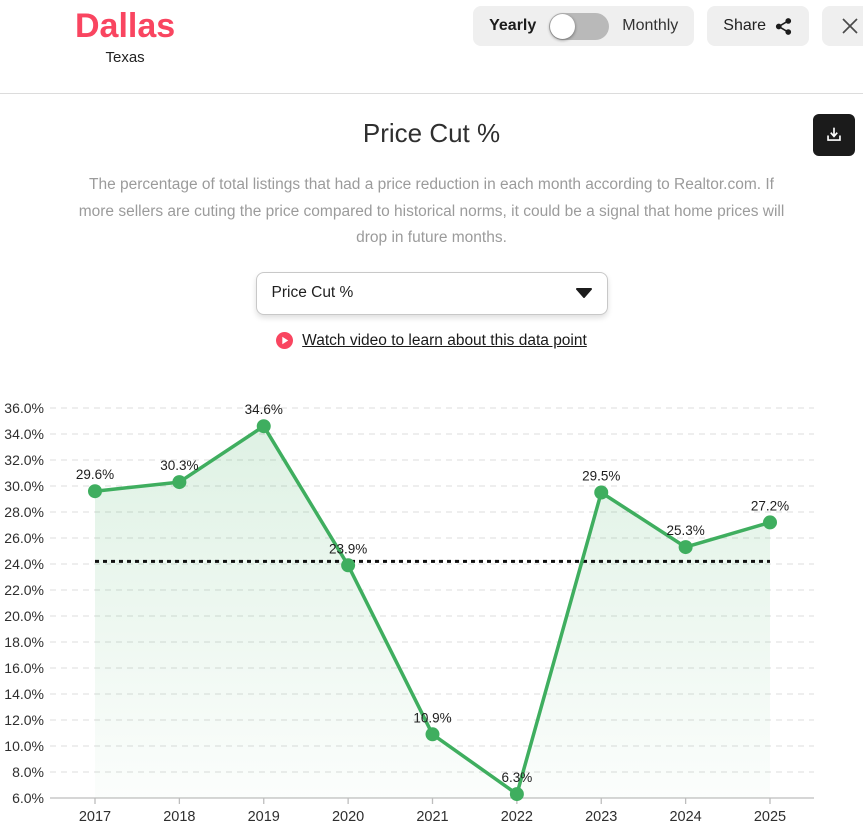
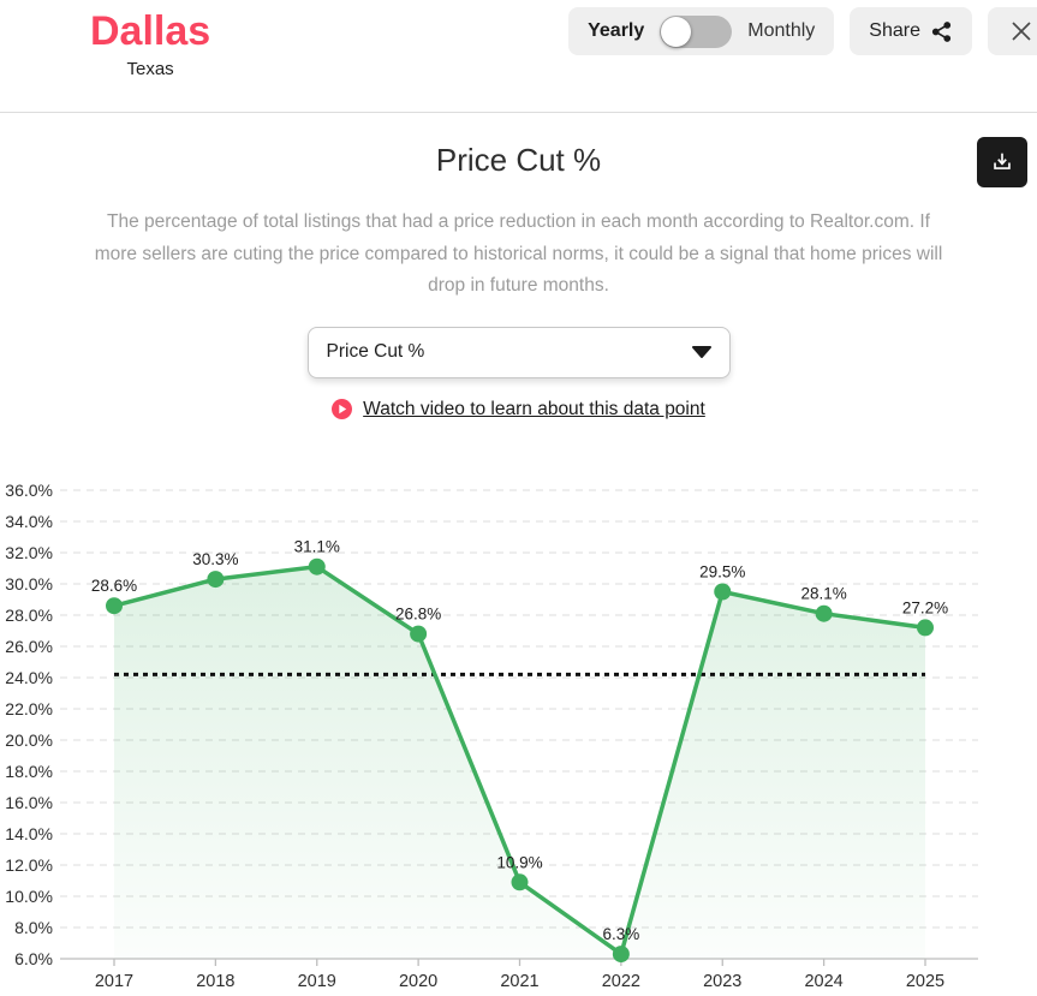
2017: 29.6% -> 28.6%
2019: 34.6% -> 31.1%
2020: 23.9% -> 26.8%
2024: 25.3% -> 28.1%
